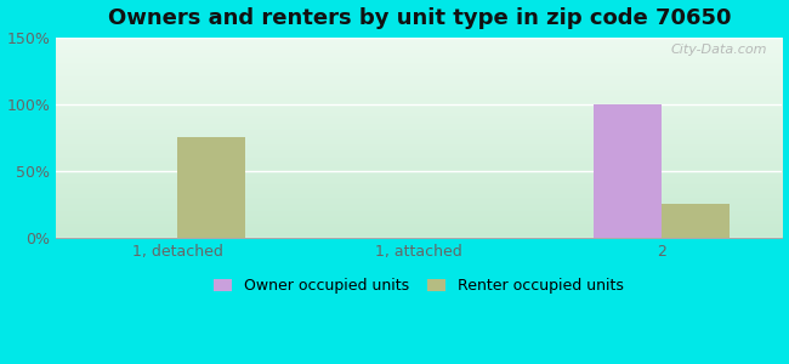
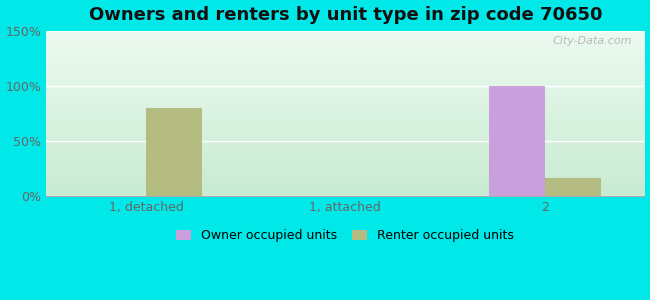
Renter occupied units/1, detached: 75% -> 80%
Renter occupied units/2: 25% -> 16%
